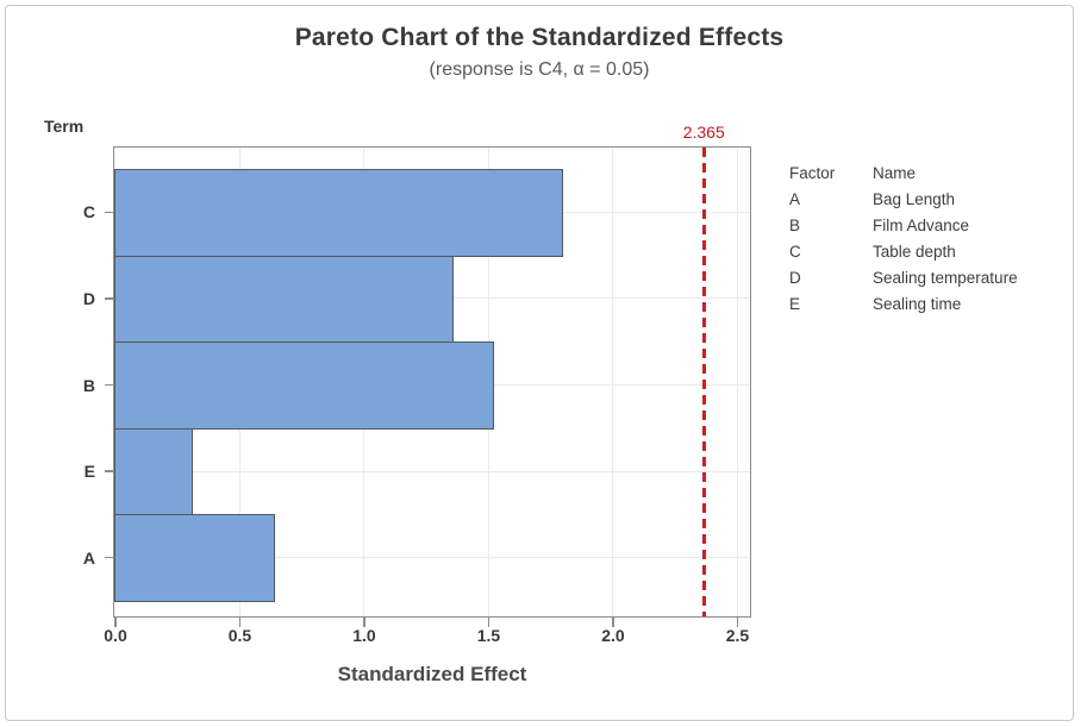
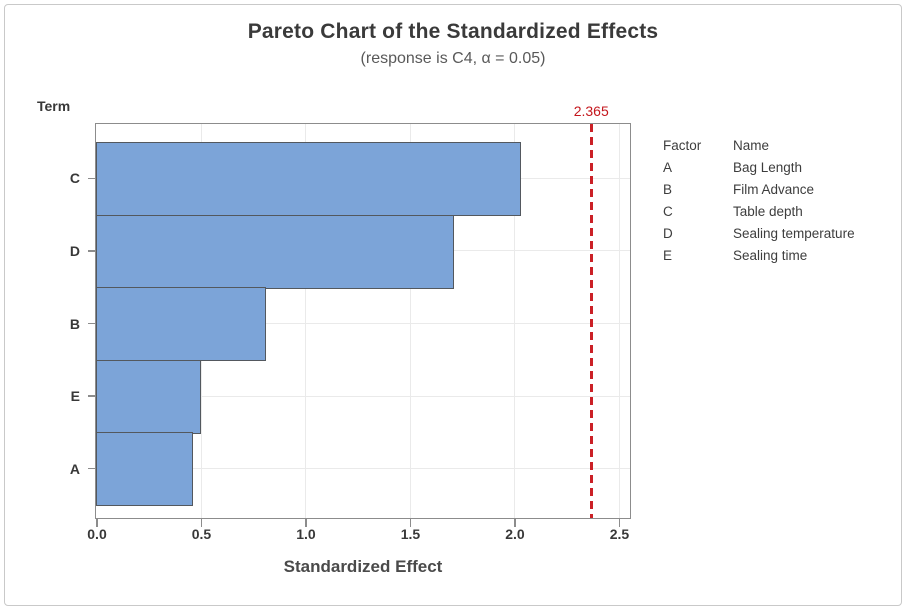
C: 1.80 -> 2.03
D: 1.36 -> 1.71
B: 1.52 -> 0.81
E: 0.31 -> 0.50
A: 0.64 -> 0.46
